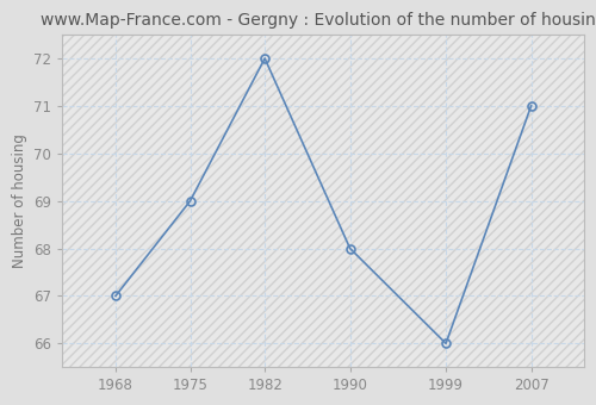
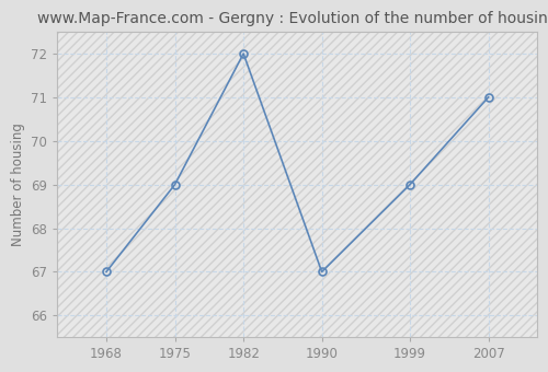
1990: 68 -> 67
1999: 66 -> 69
